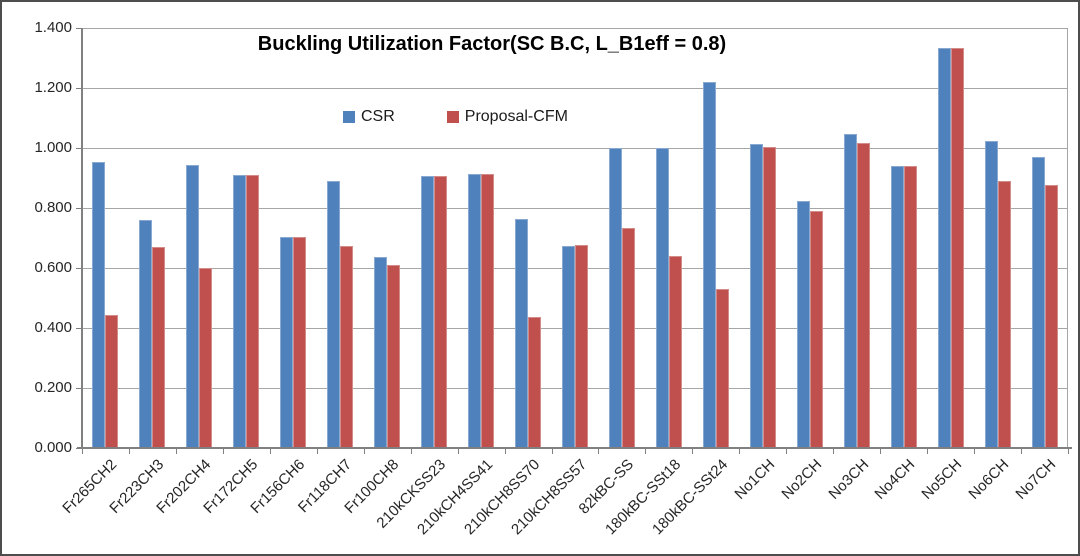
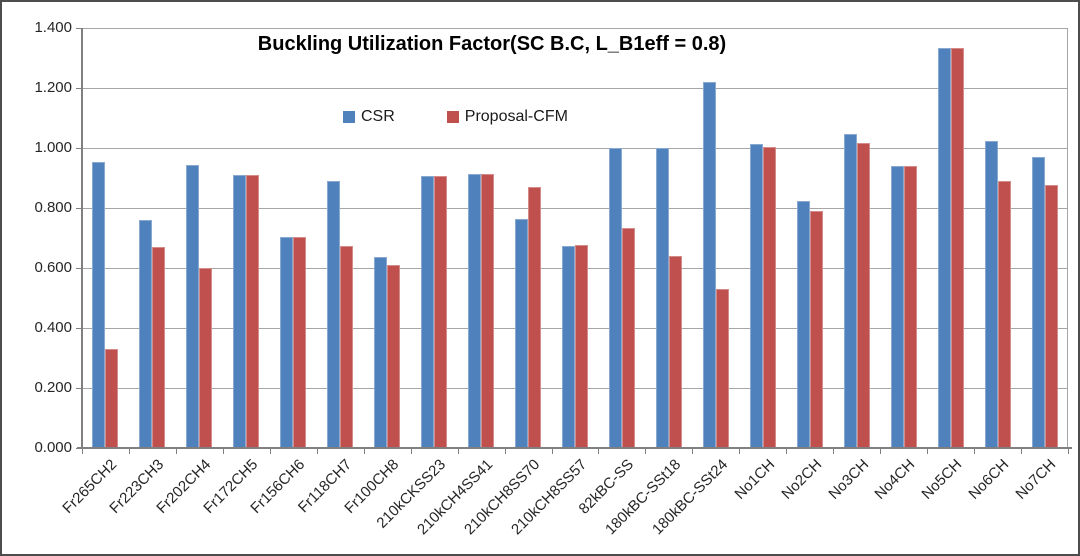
Proposal-CFM/Fr265CH2: 0.45 -> 0.33
Proposal-CFM/210kCH8SS70: 0.44 -> 0.87
